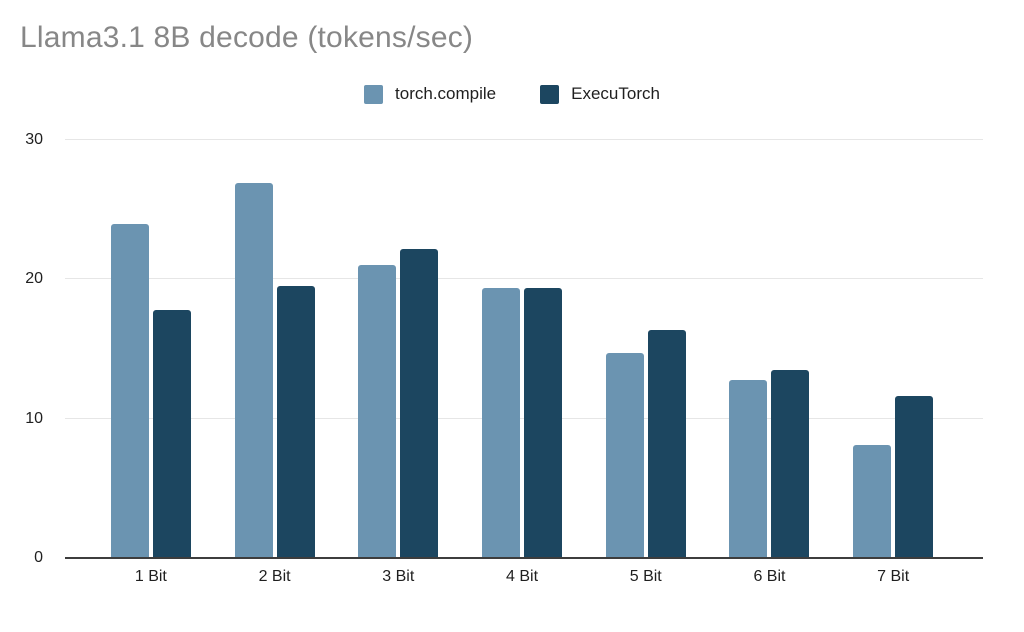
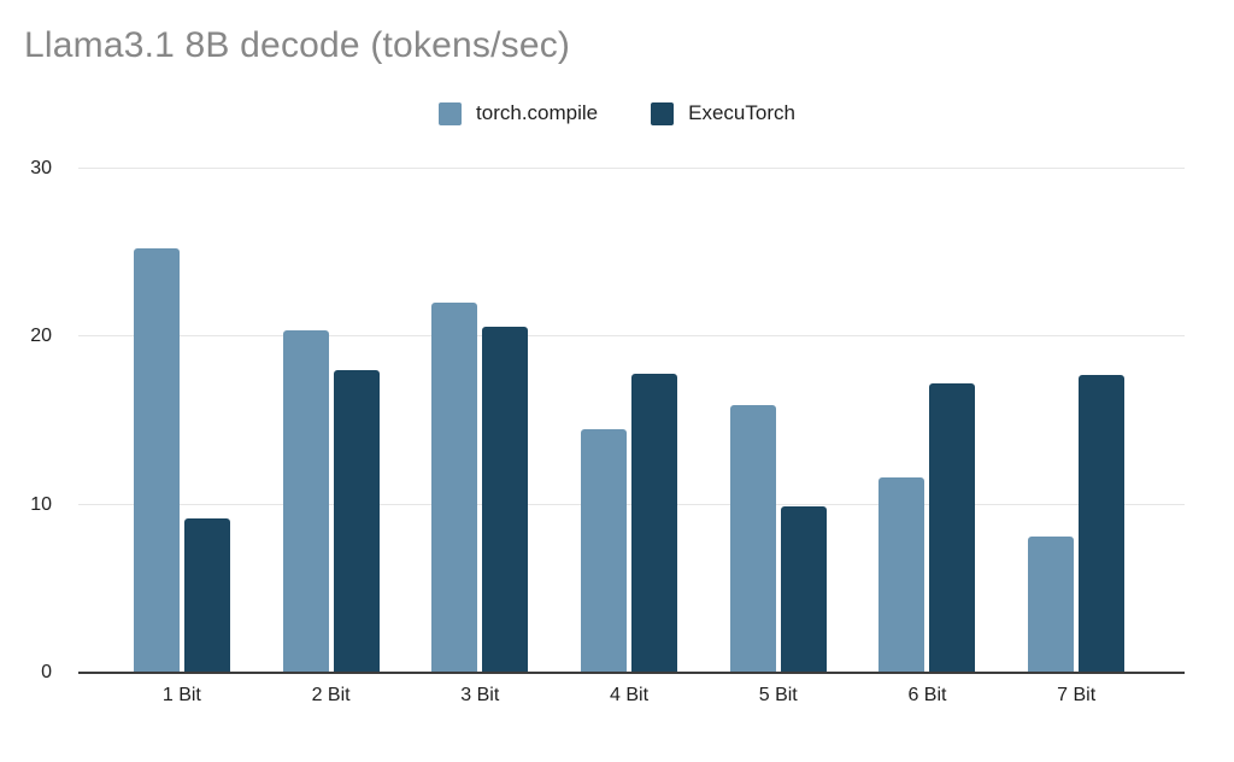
torch.compile/1 Bit: 24.0 -> 25.3
ExecuTorch/1 Bit: 17.8 -> 9.2
torch.compile/2 Bit: 26.9 -> 20.4
ExecuTorch/2 Bit: 19.5 -> 18.0
torch.compile/3 Bit: 21.0 -> 22.0
ExecuTorch/3 Bit: 22.2 -> 20.6
torch.compile/4 Bit: 19.4 -> 14.5
ExecuTorch/4 Bit: 19.4 -> 17.8
torch.compile/5 Bit: 14.7 -> 15.9
ExecuTorch/5 Bit: 16.4 -> 9.9
torch.compile/6 Bit: 12.8 -> 11.6
ExecuTorch/6 Bit: 13.5 -> 17.2
ExecuTorch/7 Bit: 11.6 -> 17.7
